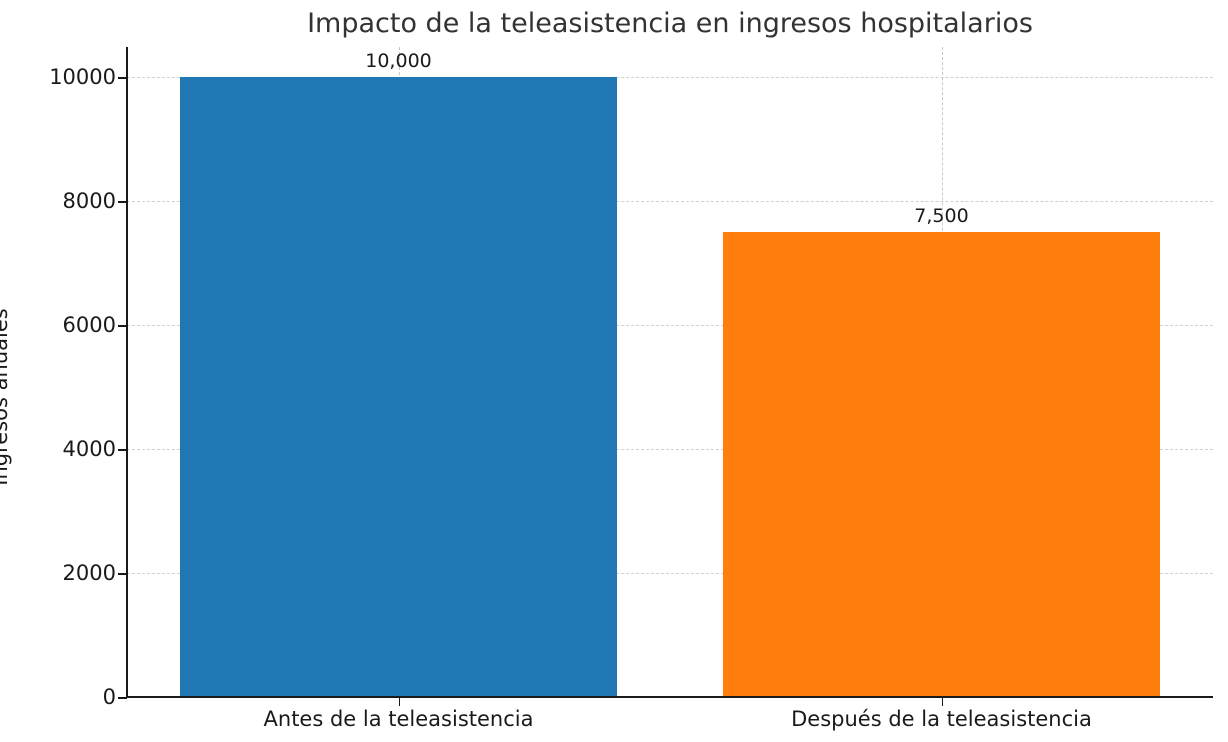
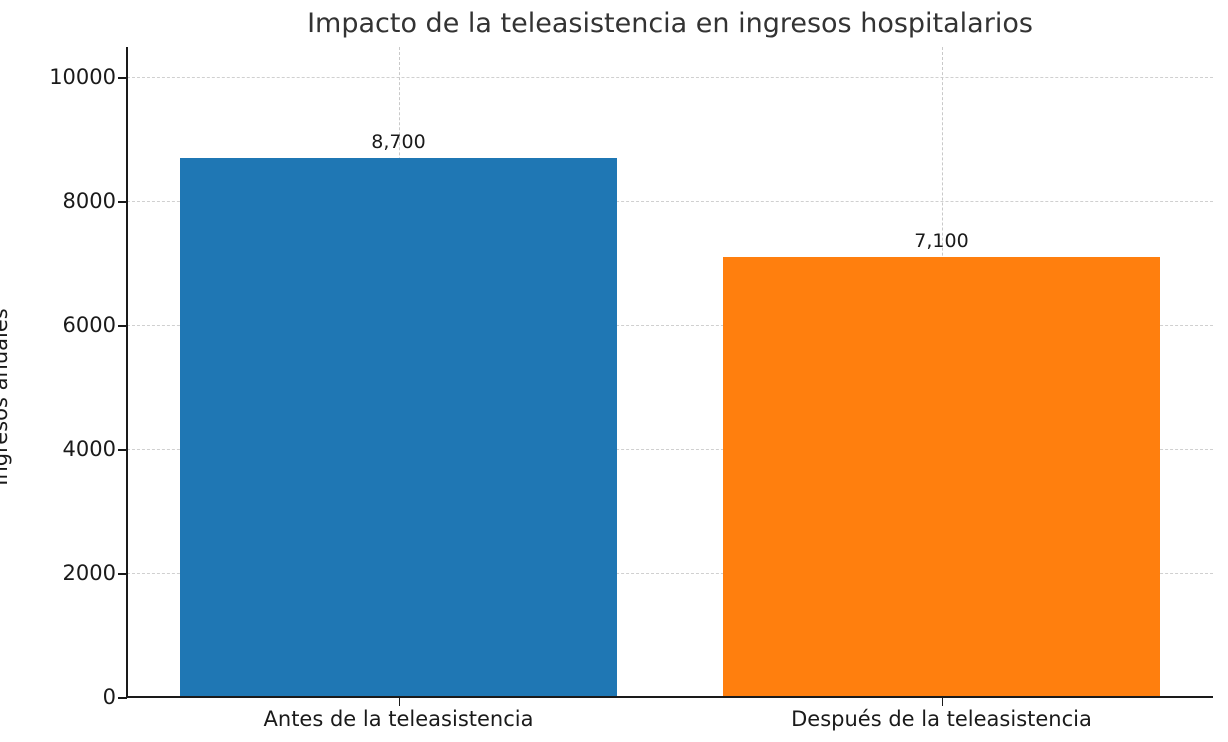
Antes de la teleasistencia: 10,000 -> 8,700
Después de la teleasistencia: 7,500 -> 7,100
